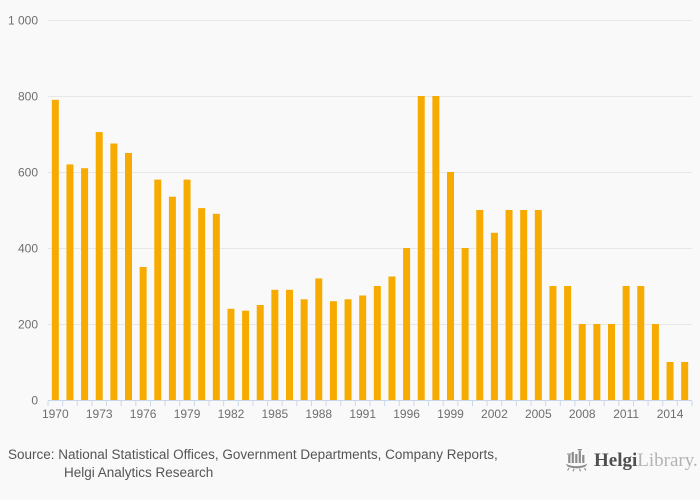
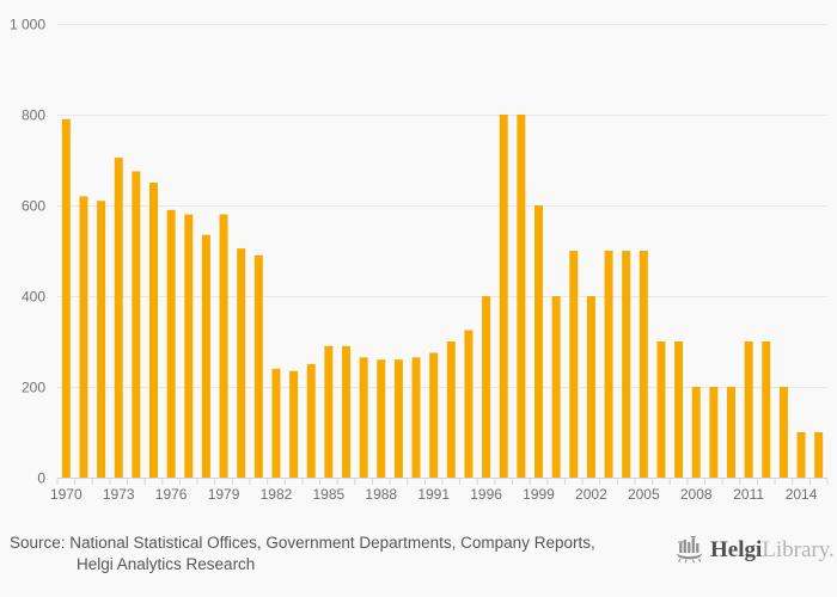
1976: 350 -> 590
1988: 320 -> 260
2002: 440 -> 400
